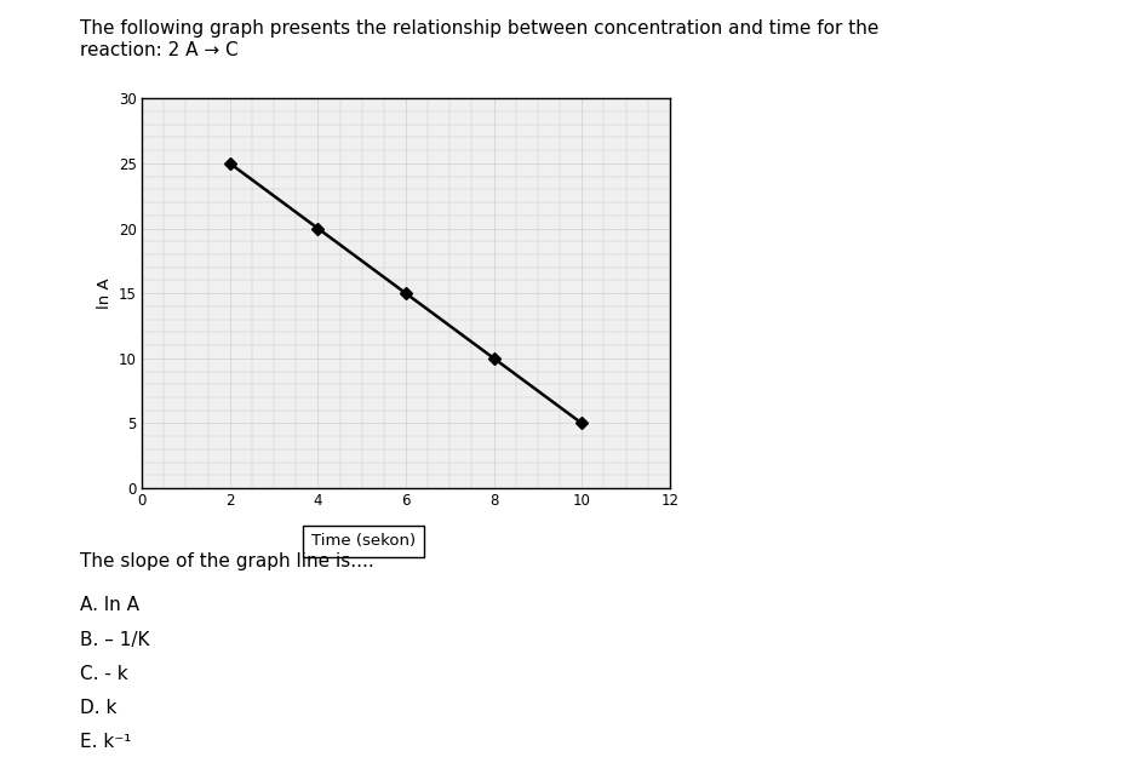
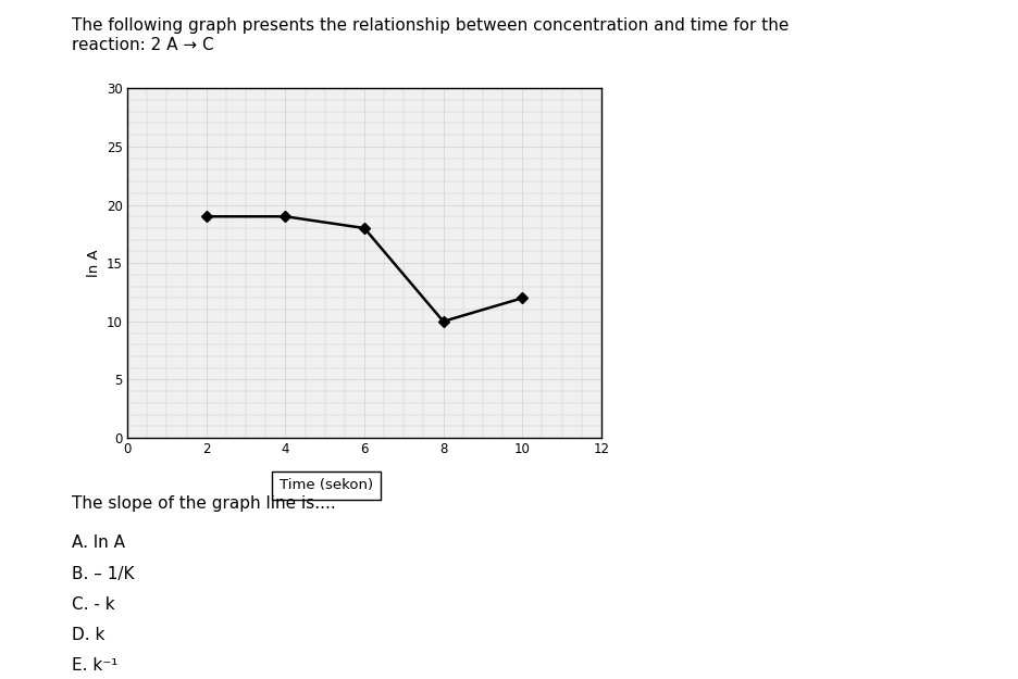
2: 25 -> 19
4: 20 -> 19
6: 15 -> 18
10: 5 -> 12
